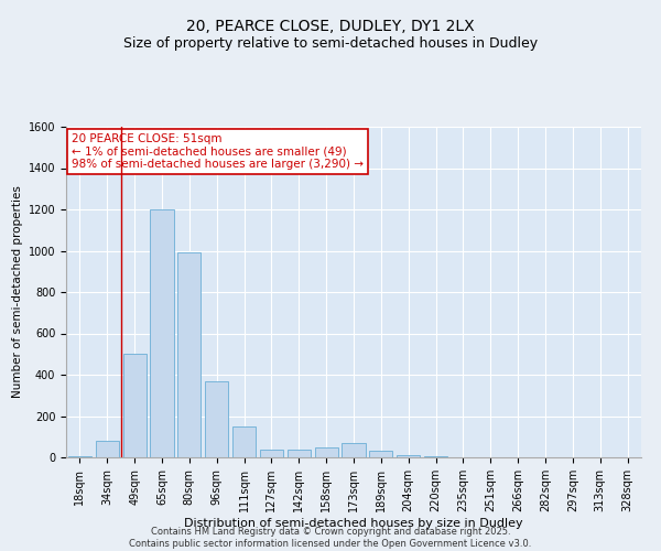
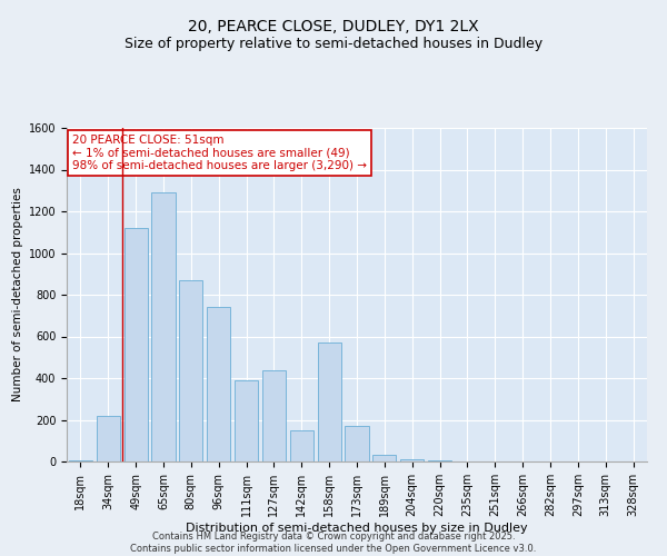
34sqm: 80 -> 220
49sqm: 500 -> 1120
65sqm: 1200 -> 1290
80sqm: 990 -> 870
96sqm: 370 -> 740
111sqm: 150 -> 390
127sqm: 40 -> 440
142sqm: 40 -> 150
158sqm: 50 -> 570
173sqm: 70 -> 170
